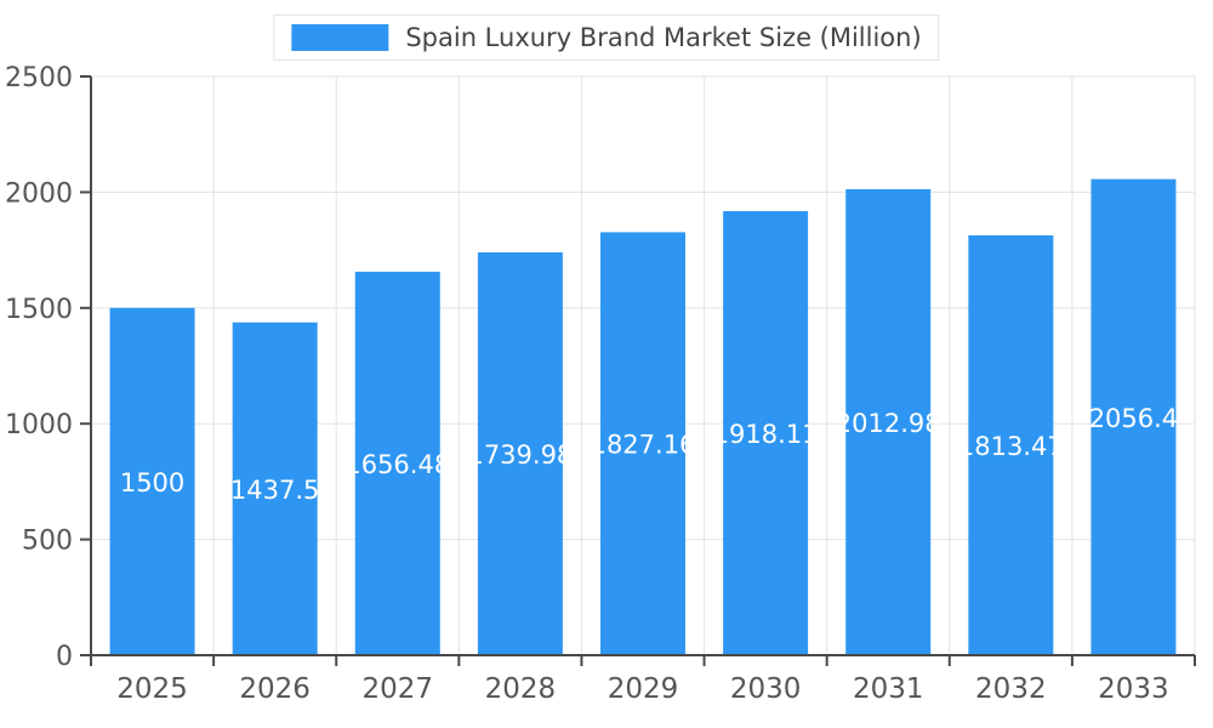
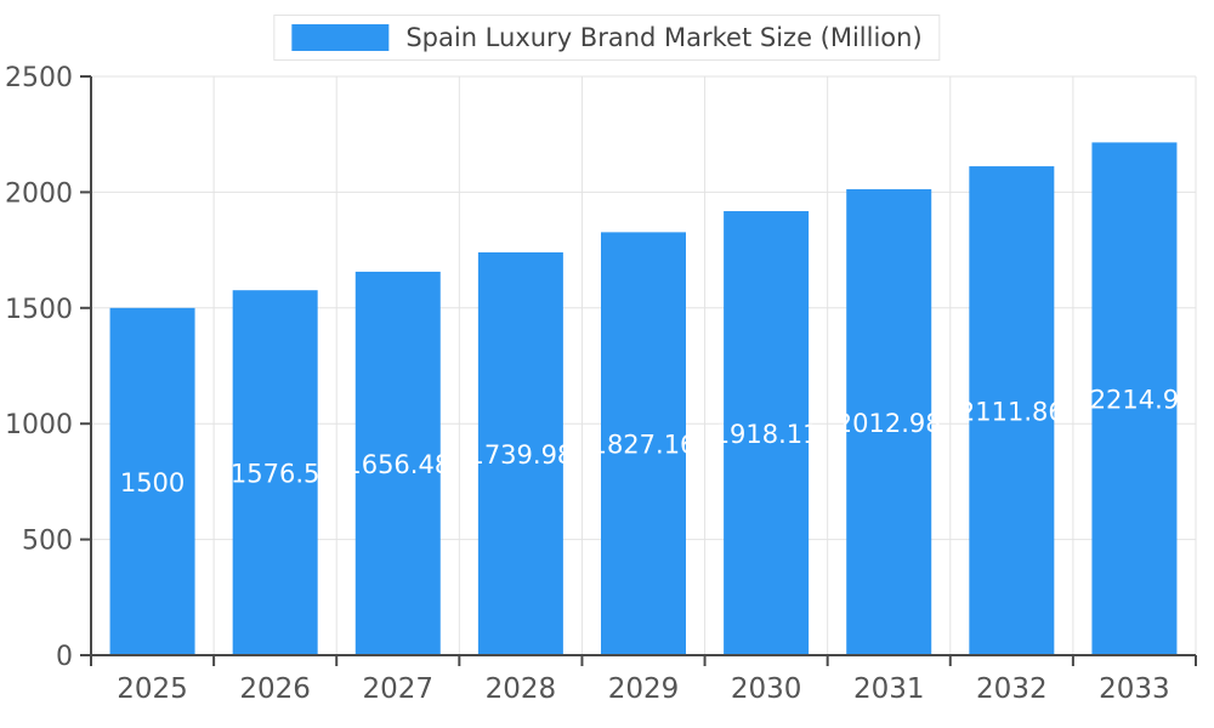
2026: 1437.5 -> 1576.5
2032: 1813.47 -> 2111.86
2033: 2056.4 -> 2214.9
